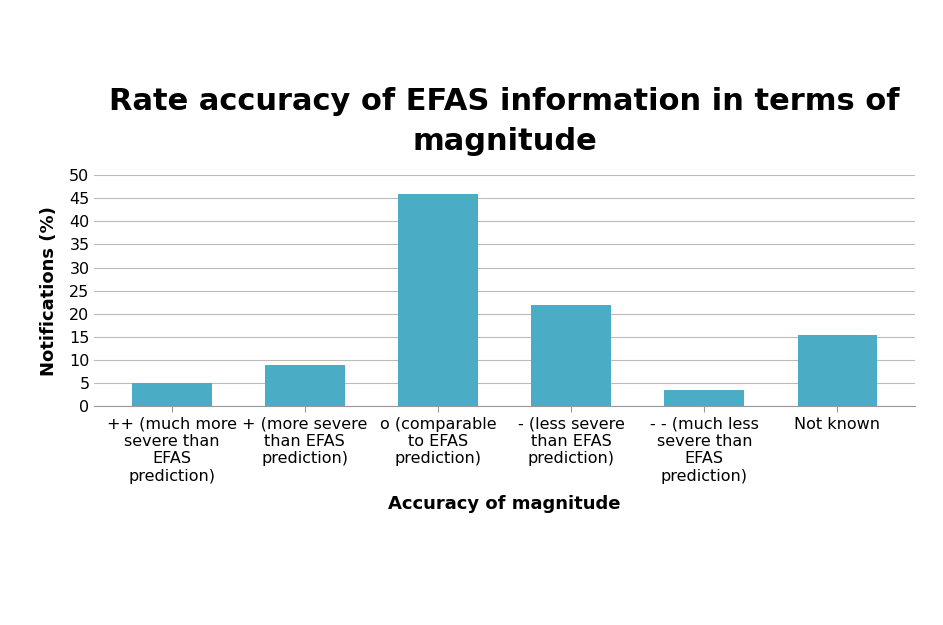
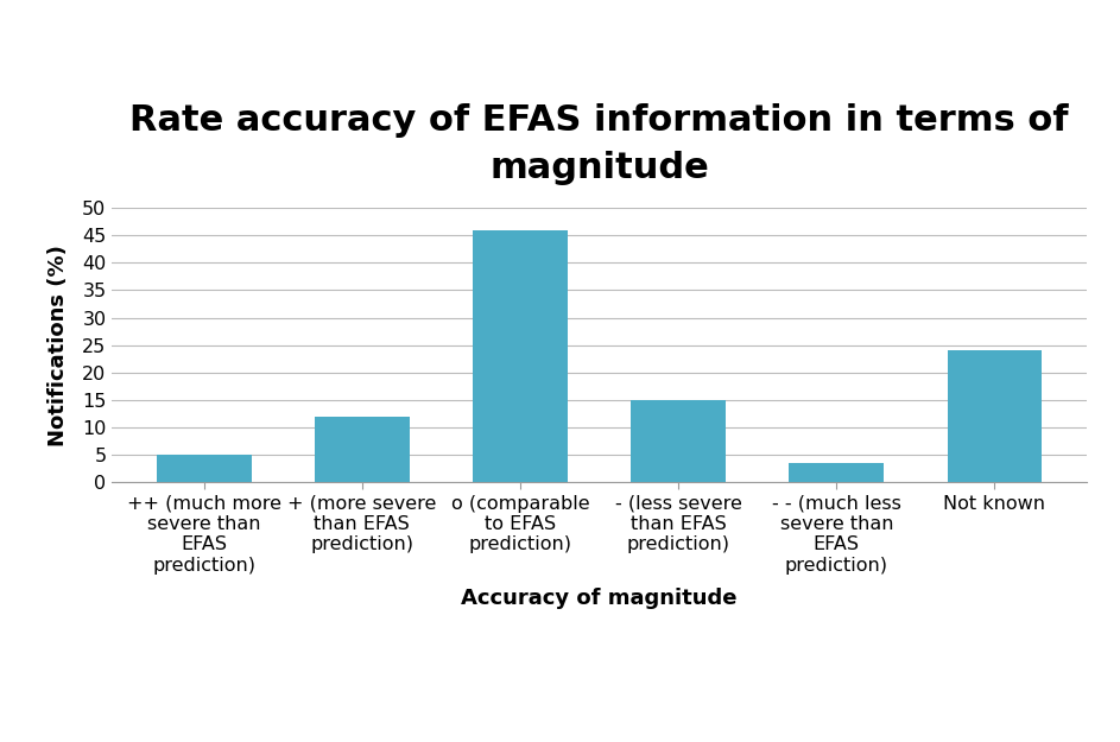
+ (more severe than EFAS prediction): 9.0 -> 12.0
- (less severe than EFAS prediction): 22.0 -> 15.0
Not known: 15.5 -> 24.0
